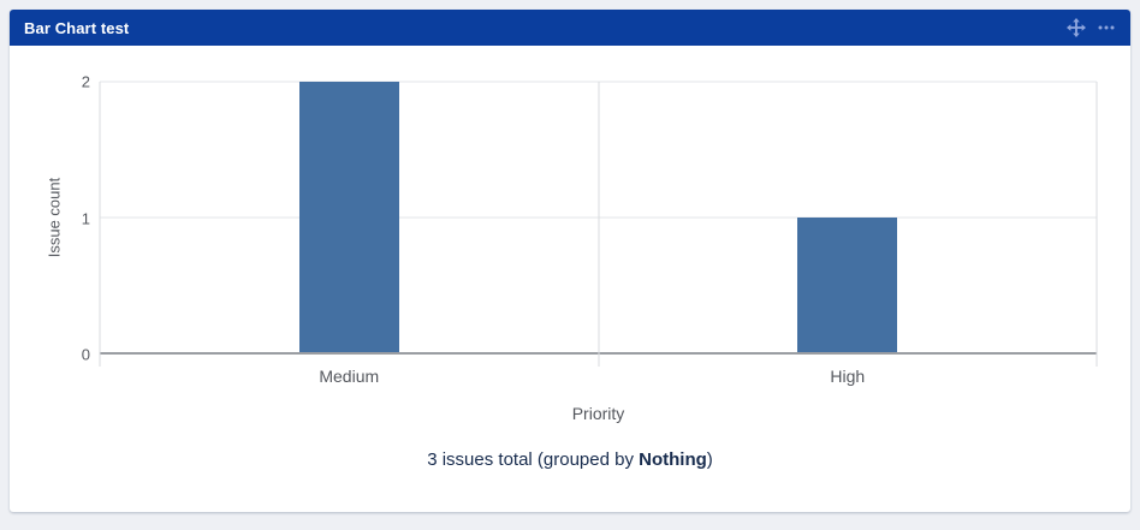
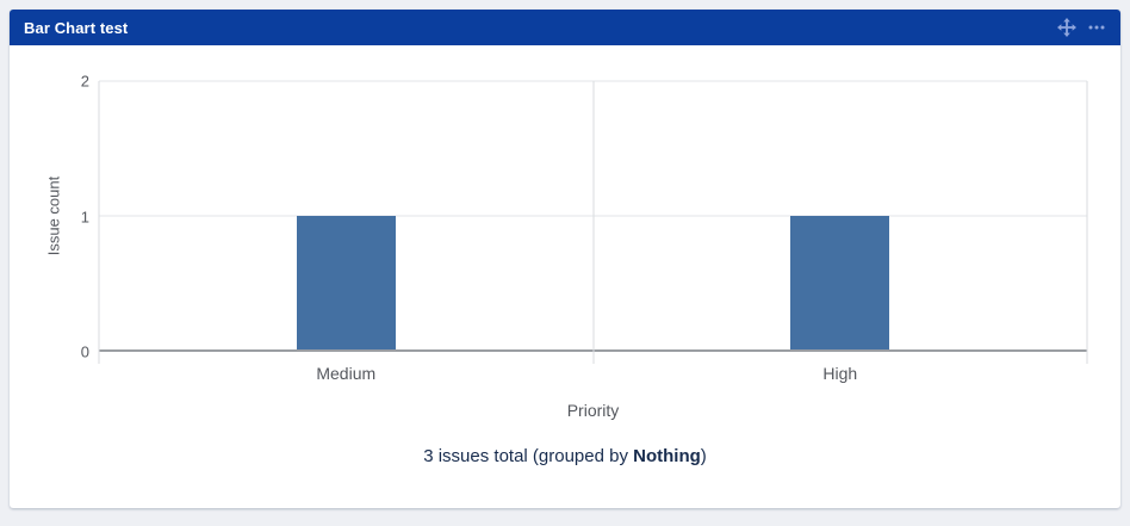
Medium: 2 -> 1
